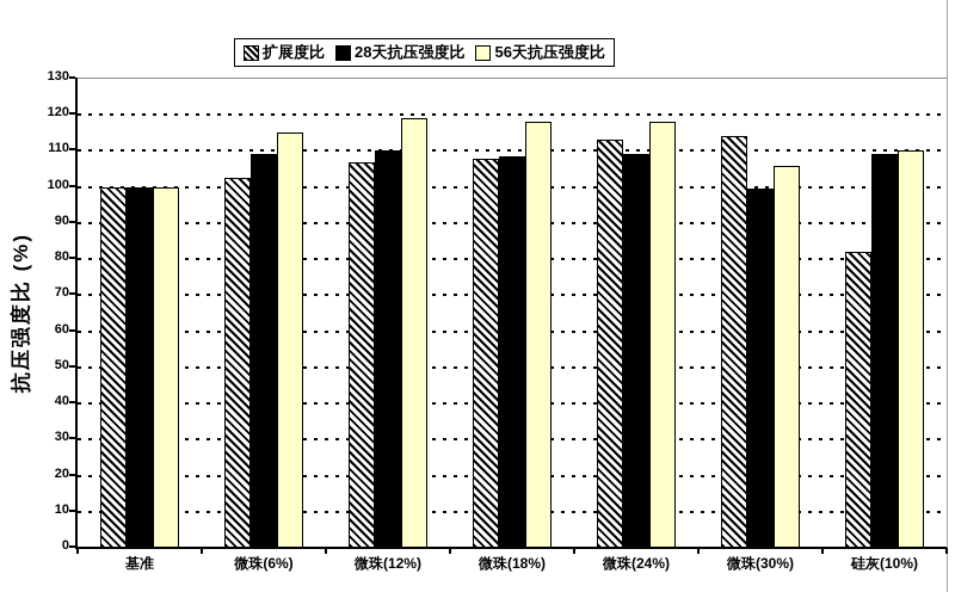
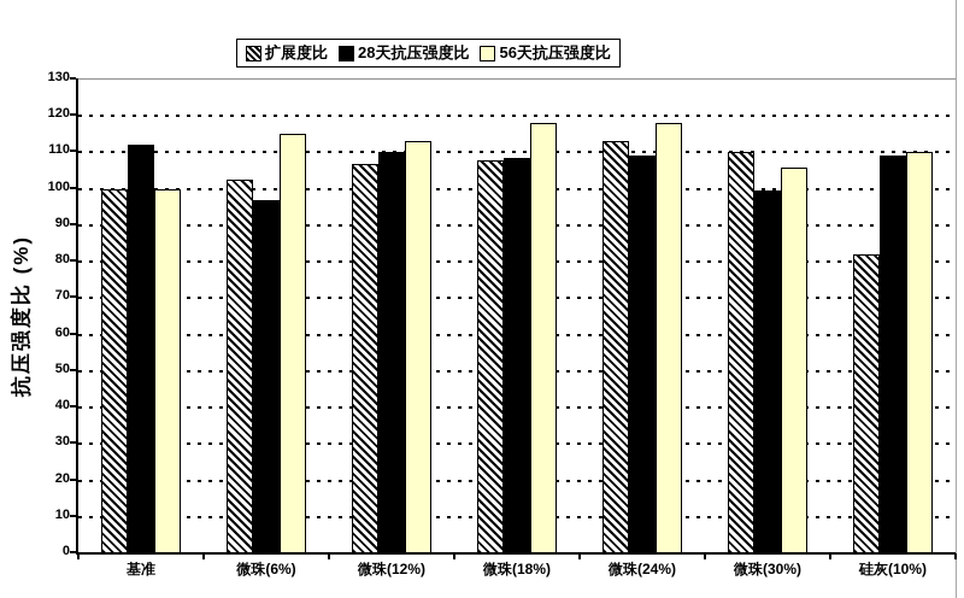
28天抗压强度比/基准: 100 -> 112
28天抗压强度比/微珠(6%): 109 -> 97
56天抗压强度比/微珠(12%): 119 -> 113
扩展度比/微珠(30%): 114 -> 110
